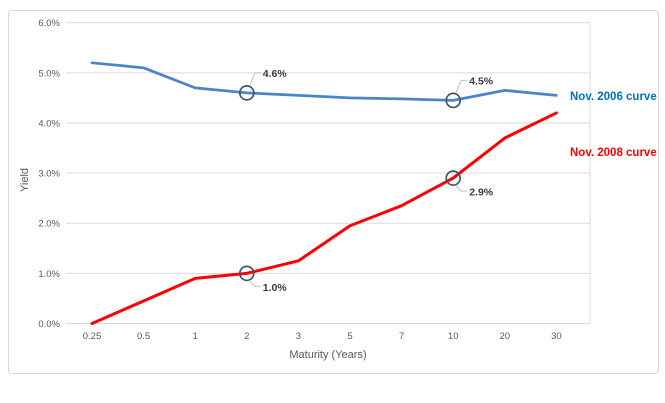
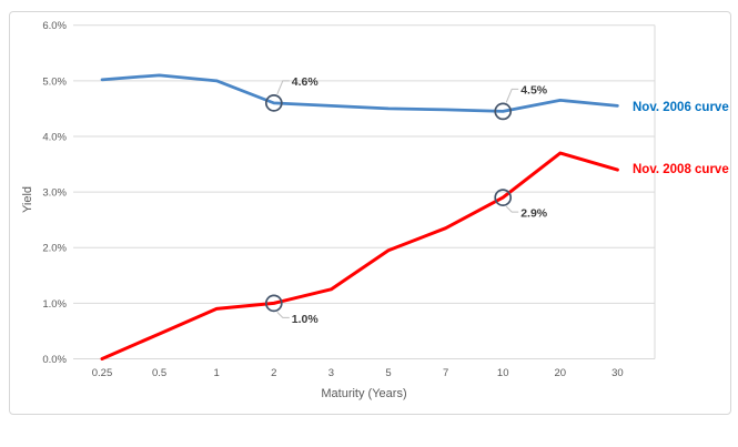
Nov. 2006 curve/0.25: 5.2% -> 5.0%
Nov. 2006 curve/1: 4.7% -> 5.0%
Nov. 2008 curve/30: 4.2% -> 3.4%
